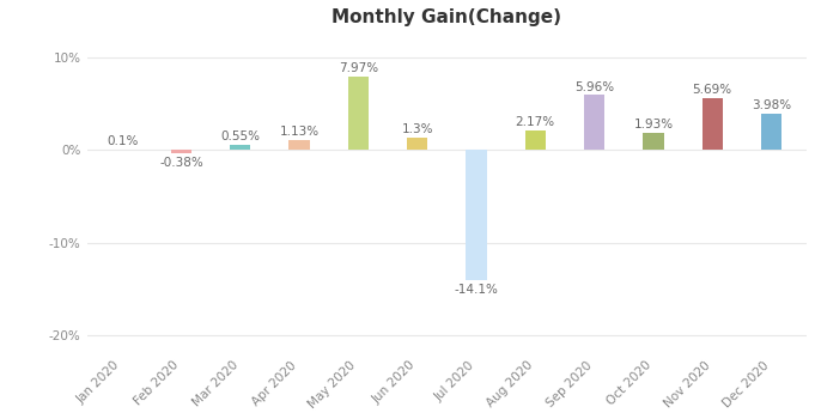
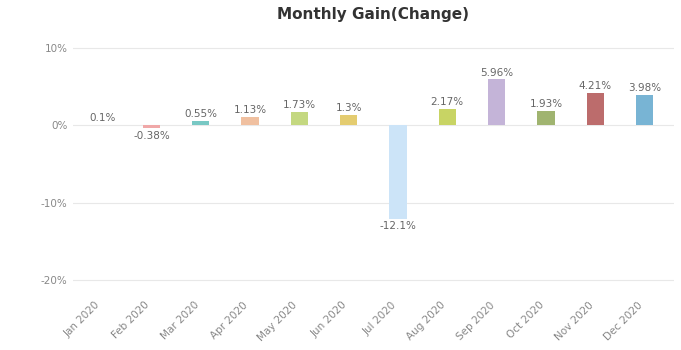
May 2020: 7.97% -> 1.73%
Jul 2020: -14.1% -> -12.1%
Nov 2020: 5.69% -> 4.21%
